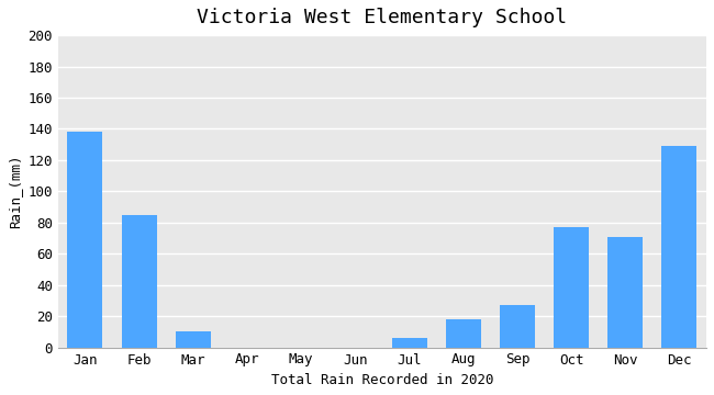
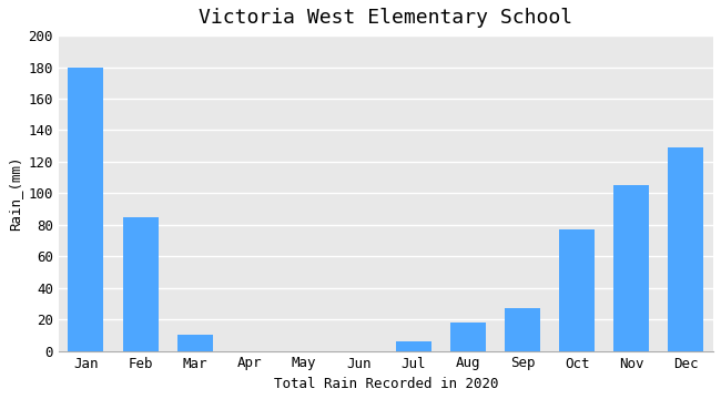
Jan: 138 -> 180
Nov: 71 -> 105
